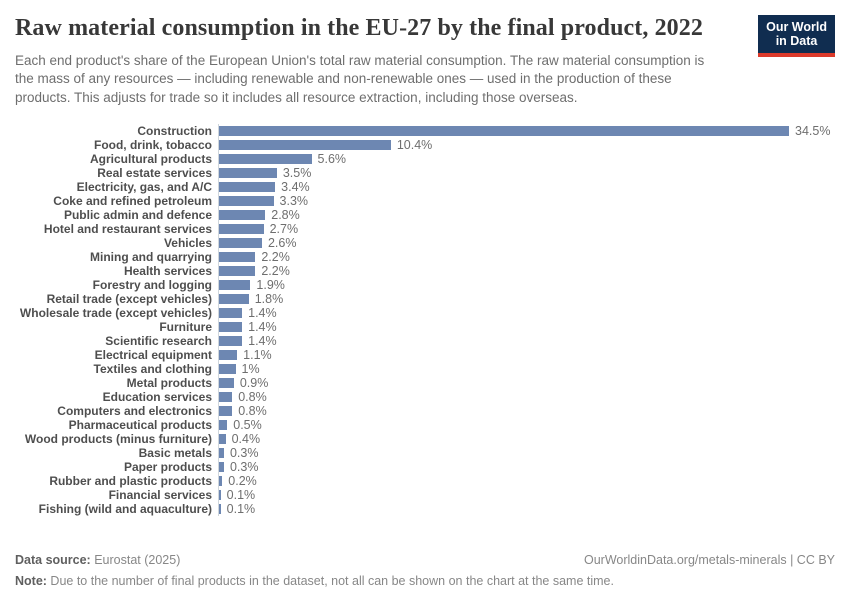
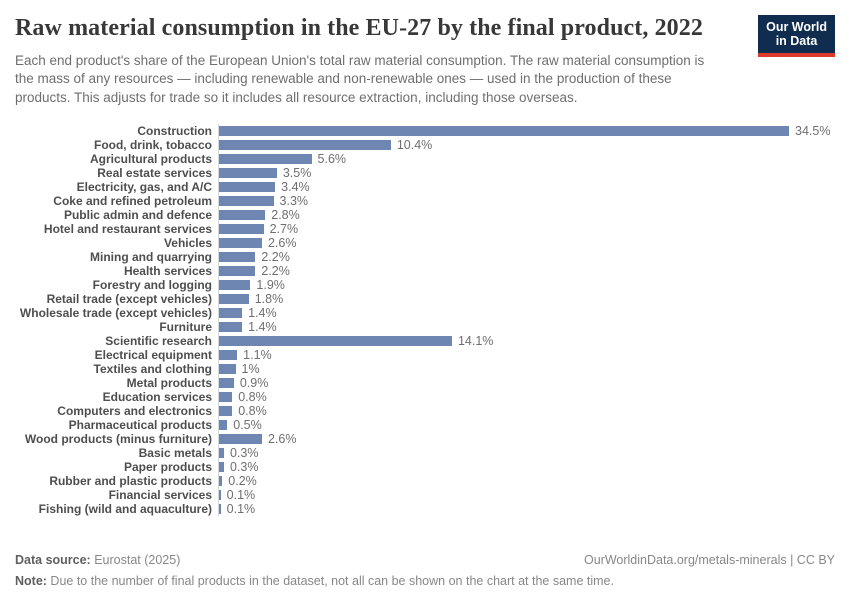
Scientific research: 1.4% -> 14.1%
Wood products (minus furniture): 0.4% -> 2.6%
